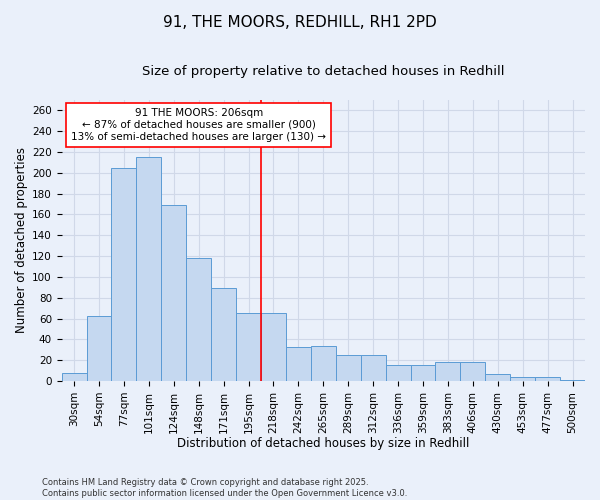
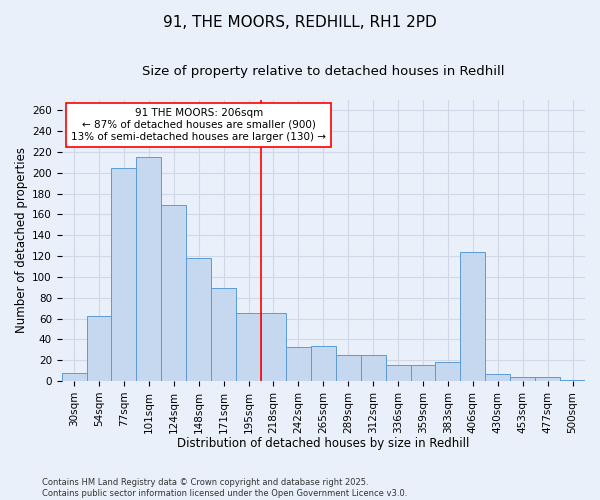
406sqm: 18 -> 124
